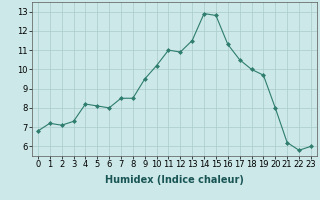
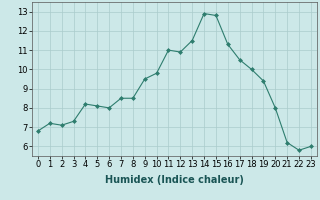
10: 10.2 -> 9.8
19: 9.7 -> 9.4
